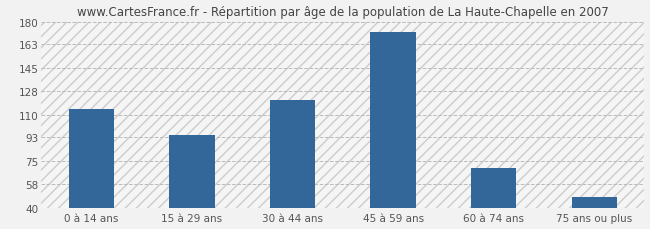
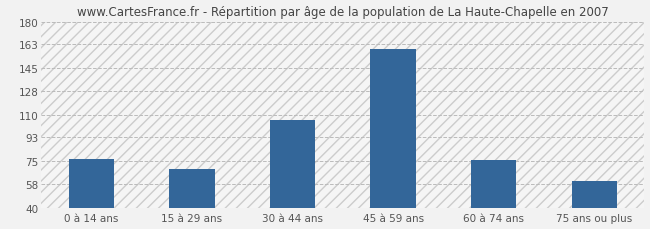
0 à 14 ans: 114 -> 77
15 à 29 ans: 95 -> 69
30 à 44 ans: 121 -> 106
45 à 59 ans: 172 -> 159
60 à 74 ans: 70 -> 76
75 ans ou plus: 48 -> 60
